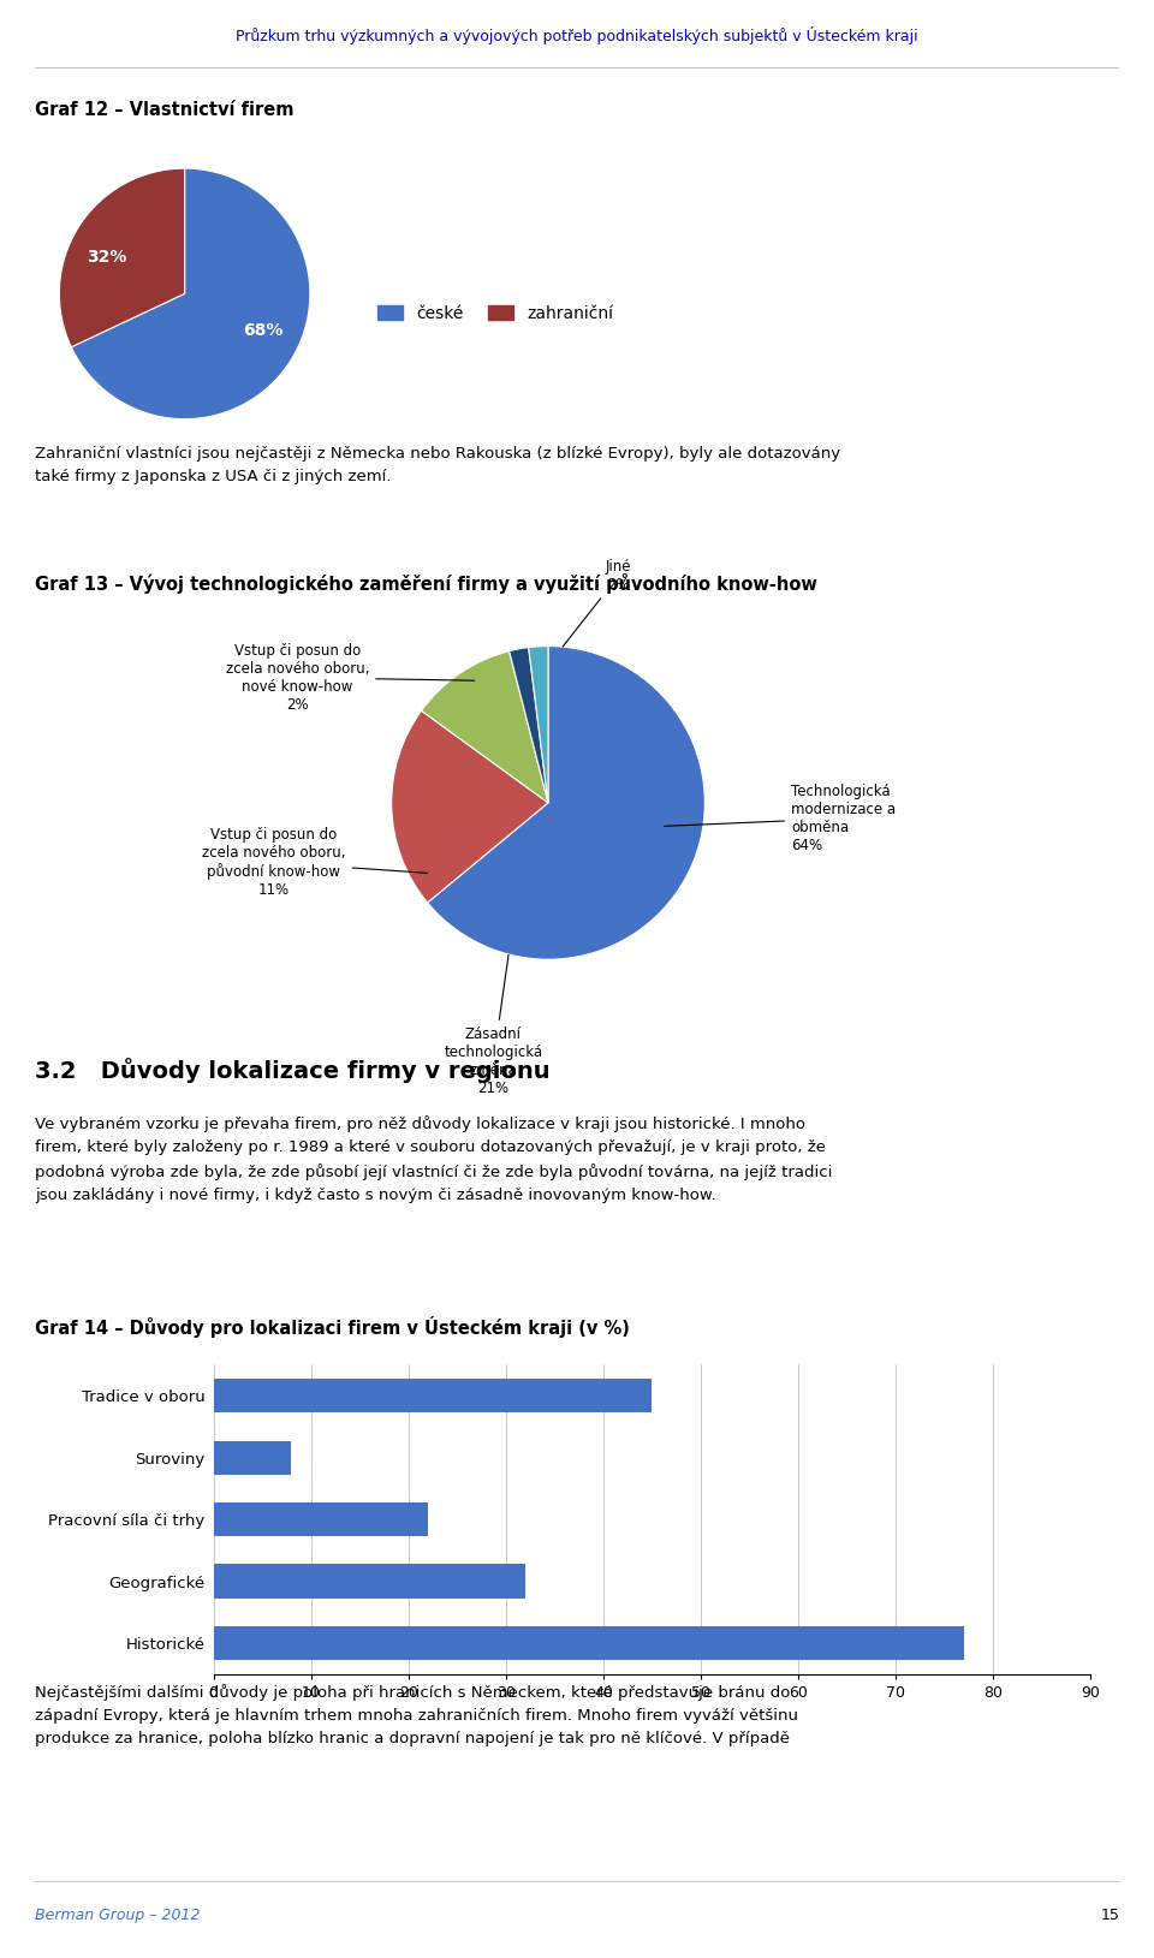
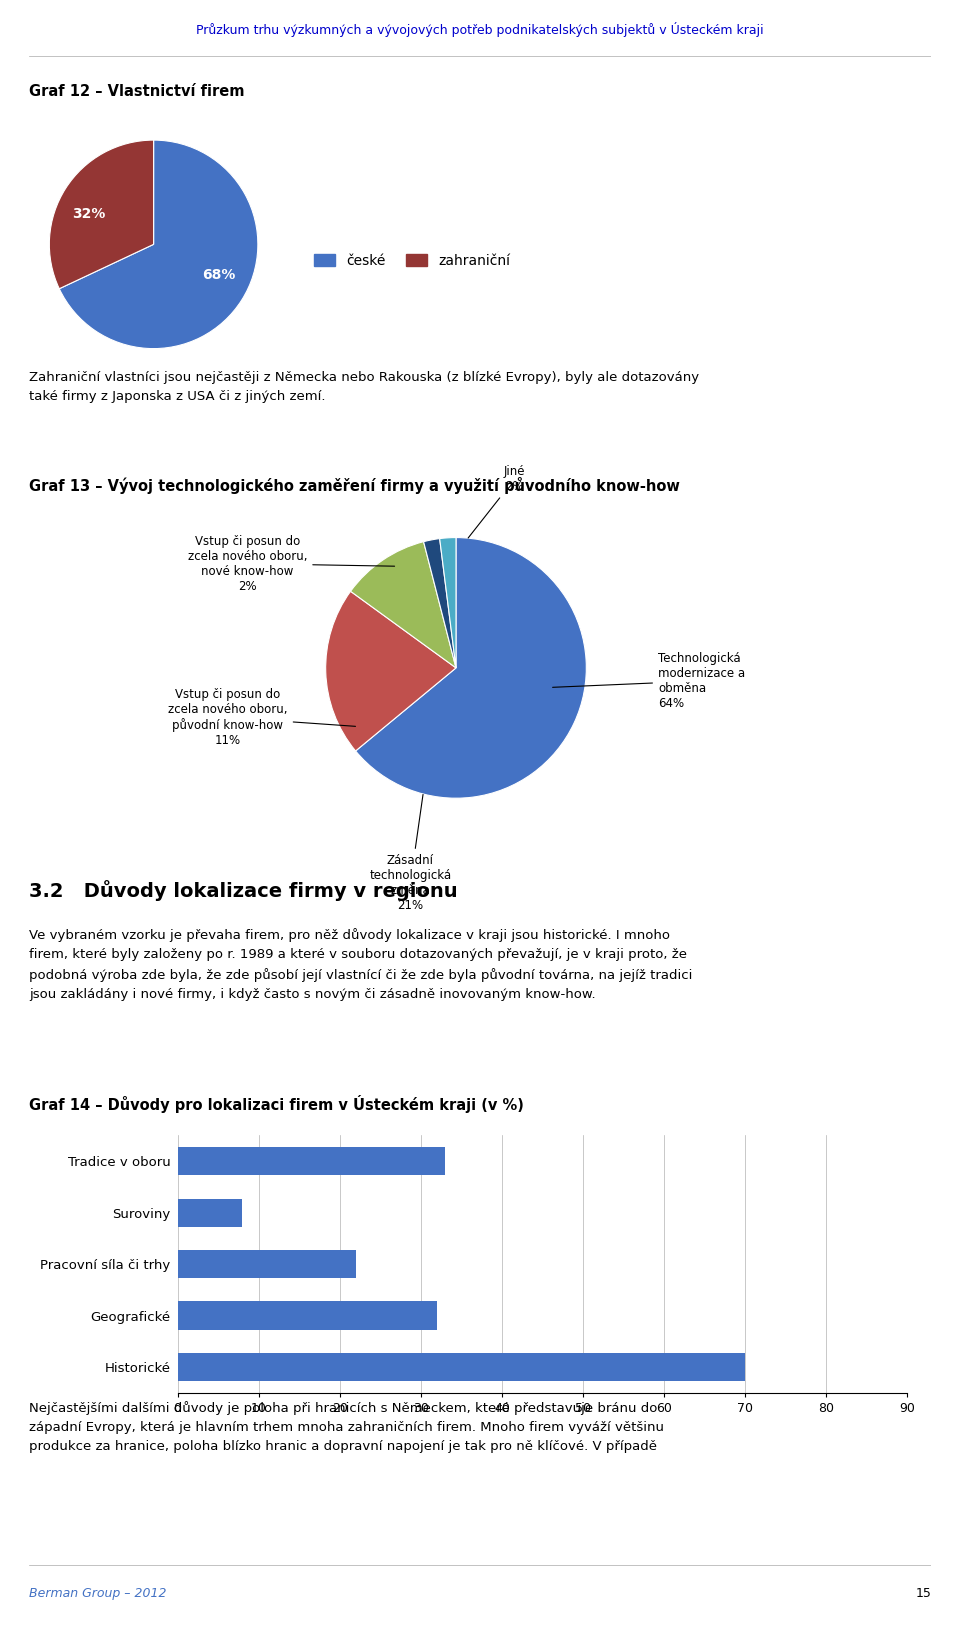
Tradice v oboru: 45 -> 33
Historické: 77 -> 70
